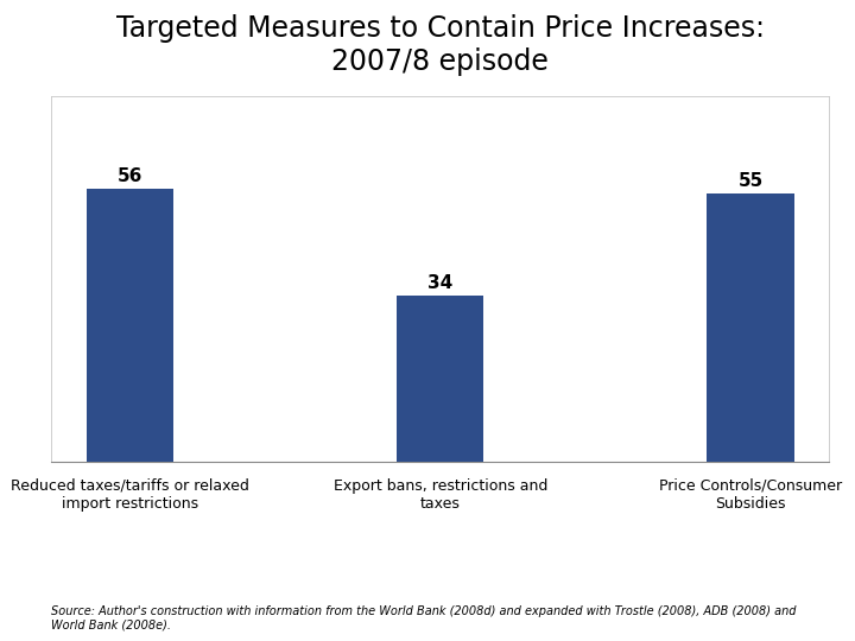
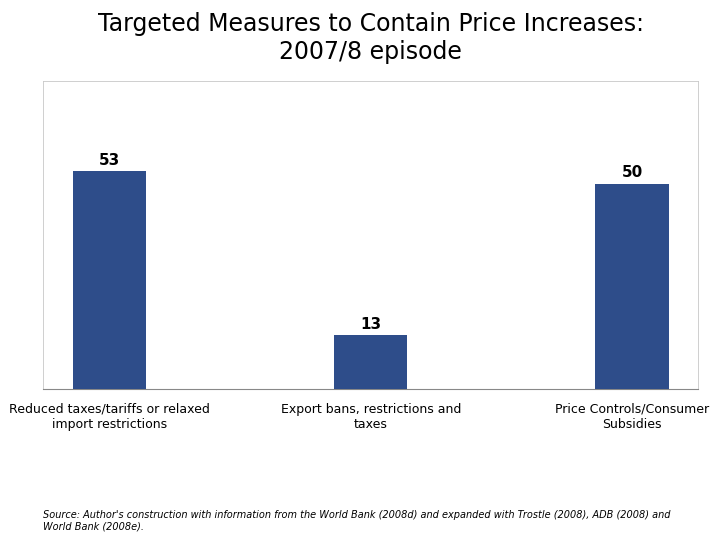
Reduced taxes/tariffs or relaxed import restrictions: 56 -> 53
Export bans, restrictions and taxes: 34 -> 13
Price Controls/Consumer Subsidies: 55 -> 50
